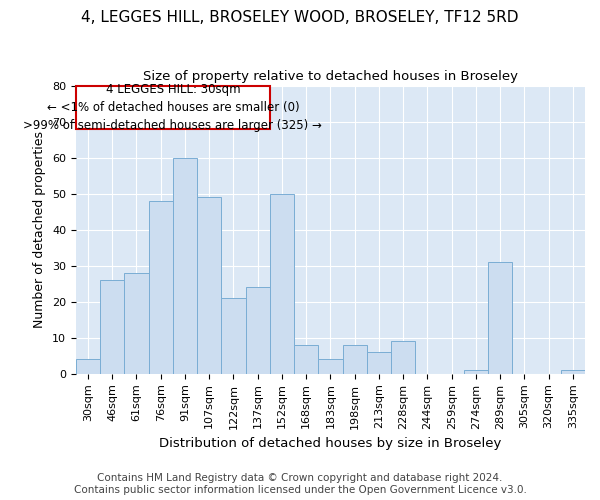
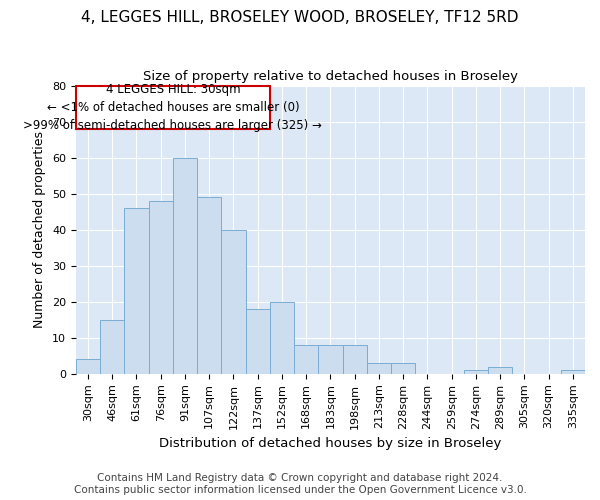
46sqm: 26 -> 15
61sqm: 28 -> 46
122sqm: 21 -> 40
137sqm: 24 -> 18
152sqm: 50 -> 20
183sqm: 4 -> 8
213sqm: 6 -> 3
228sqm: 9 -> 3
289sqm: 31 -> 2
